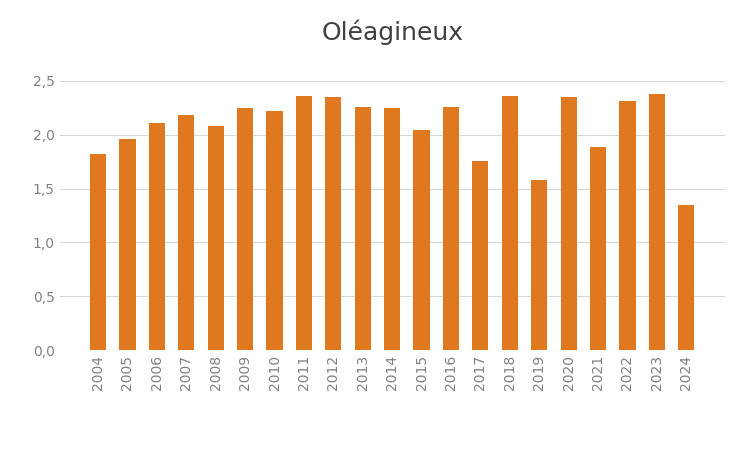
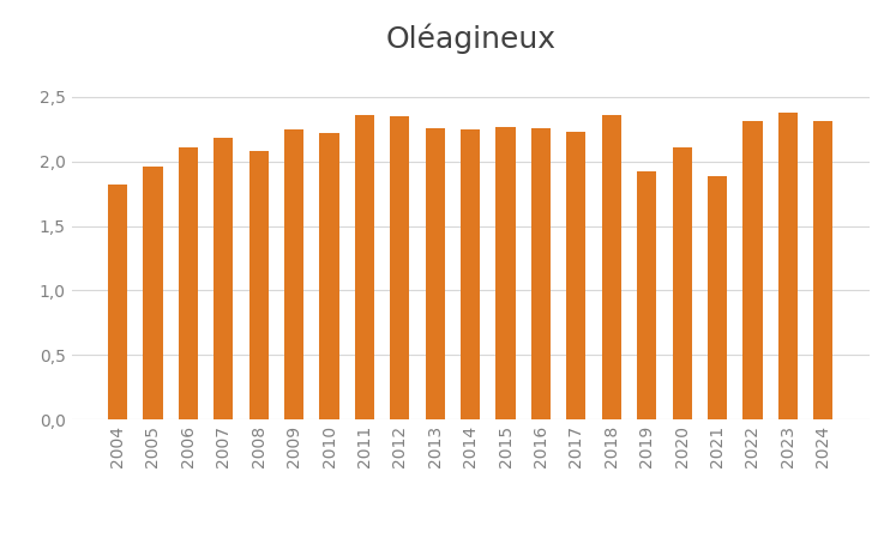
2015: 2,04 -> 2,27
2017: 1,76 -> 2,23
2019: 1,58 -> 1,92
2020: 2,35 -> 2,11
2024: 1,35 -> 2,31
